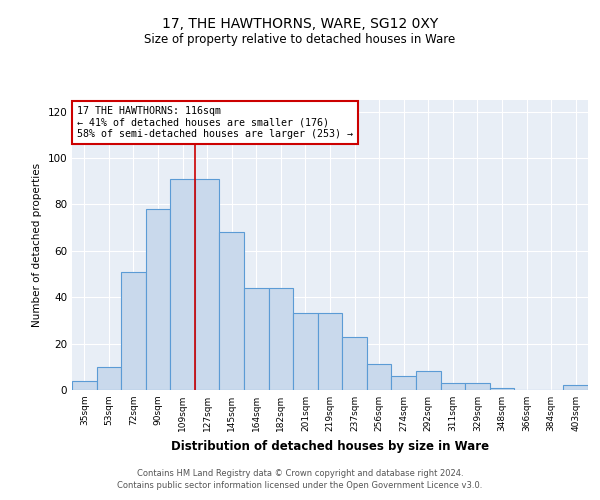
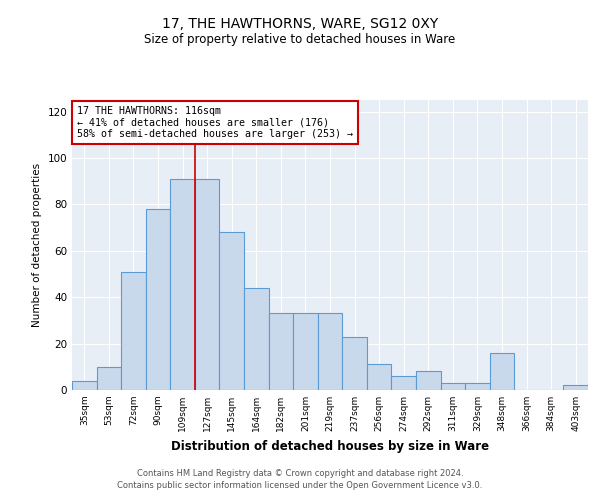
182sqm: 44 -> 33
348sqm: 1 -> 16
